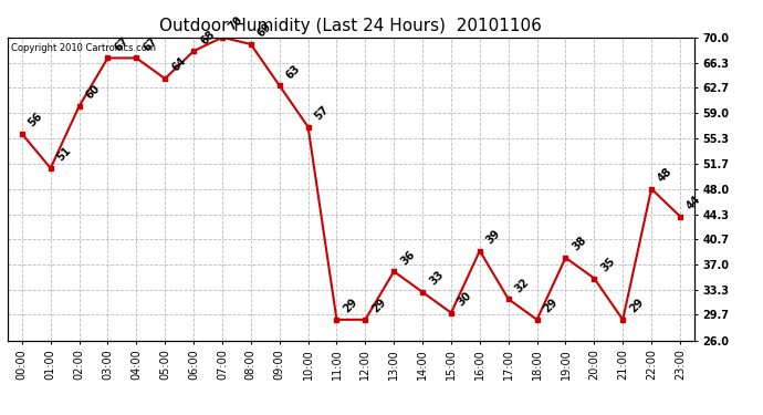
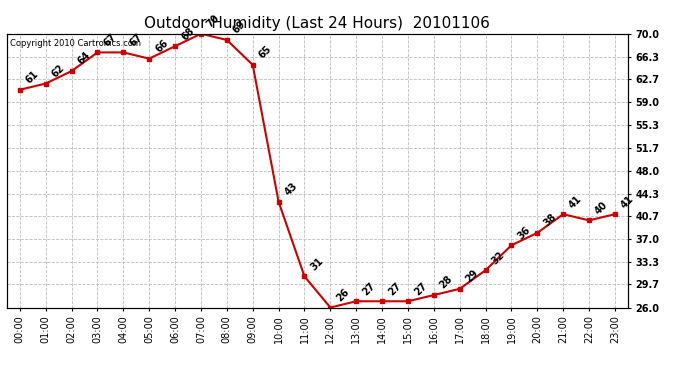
00:00: 56 -> 61
01:00: 51 -> 62
02:00: 60 -> 64
05:00: 64 -> 66
09:00: 63 -> 65
10:00: 57 -> 43
11:00: 29 -> 31
12:00: 29 -> 26
13:00: 36 -> 27
14:00: 33 -> 27
15:00: 30 -> 27
16:00: 39 -> 28
17:00: 32 -> 29
18:00: 29 -> 32
19:00: 38 -> 36
20:00: 35 -> 38
21:00: 29 -> 41
22:00: 48 -> 40
23:00: 44 -> 41
